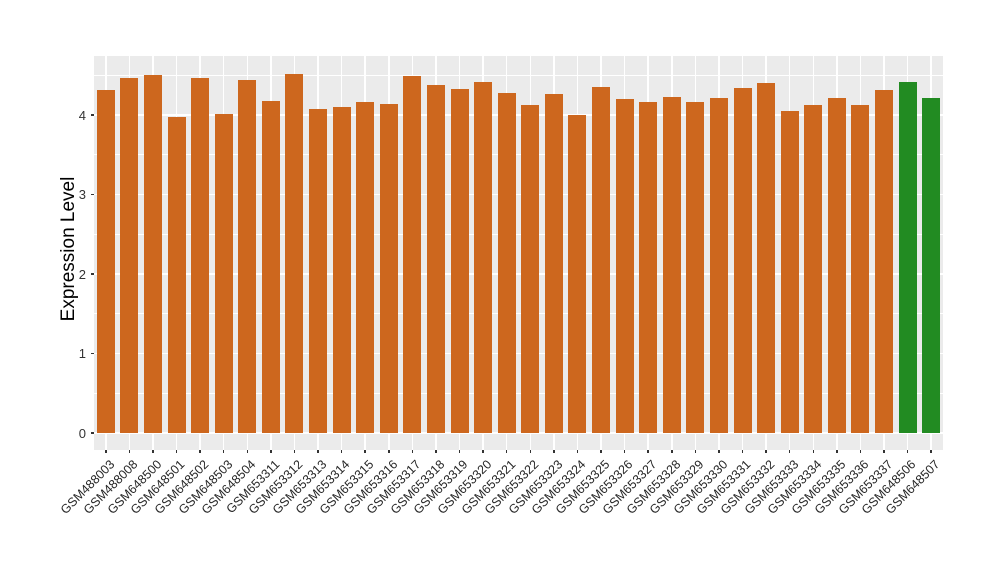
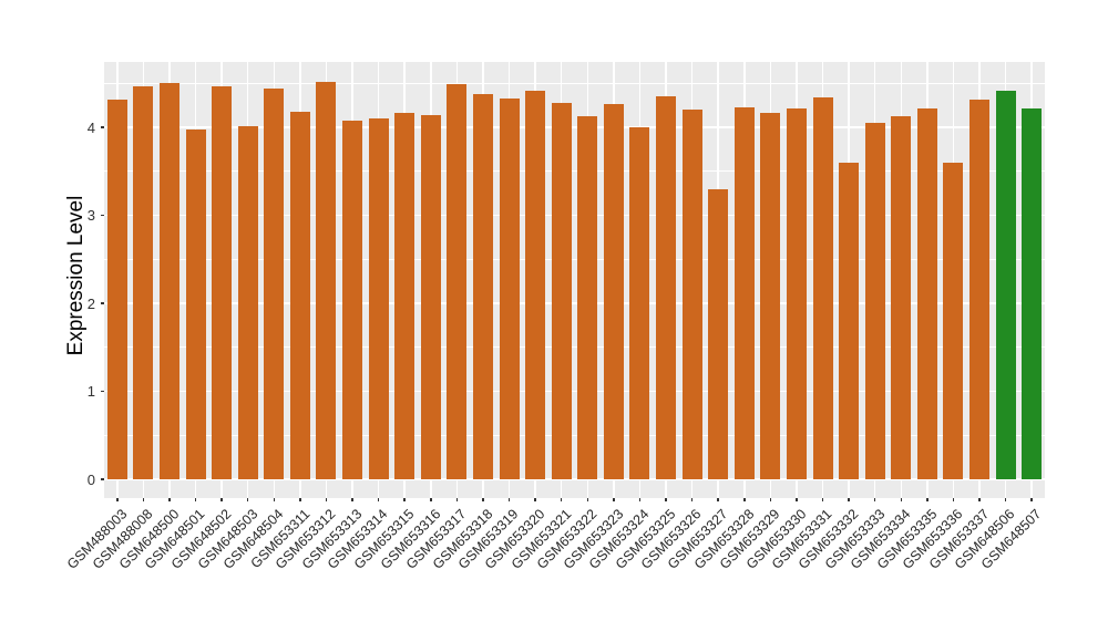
GSM653327: 4.2 -> 3.3
GSM653332: 4.4 -> 3.6
GSM653336: 4.1 -> 3.6
